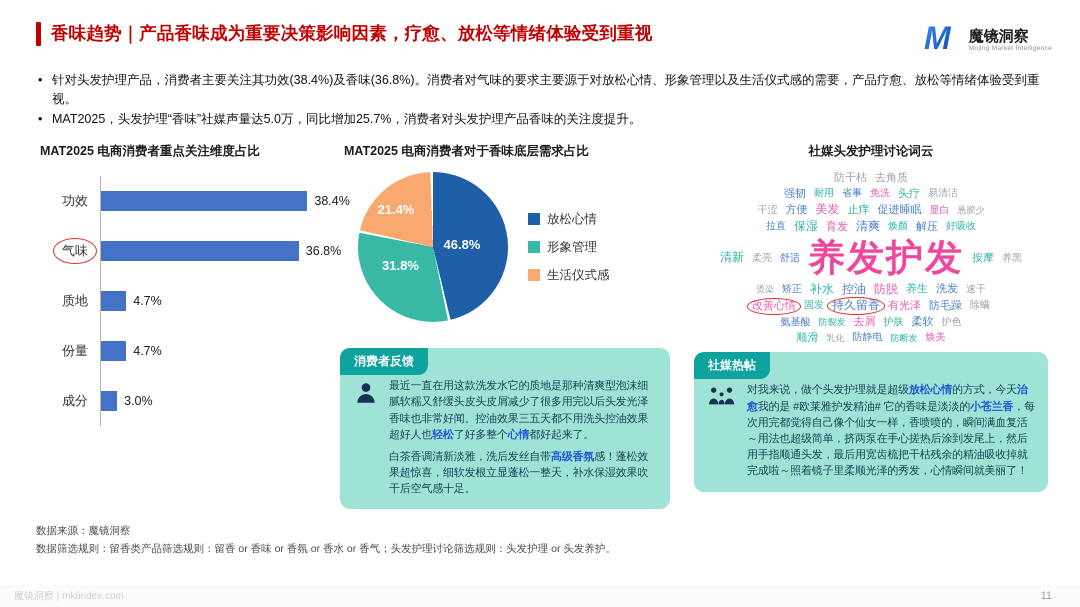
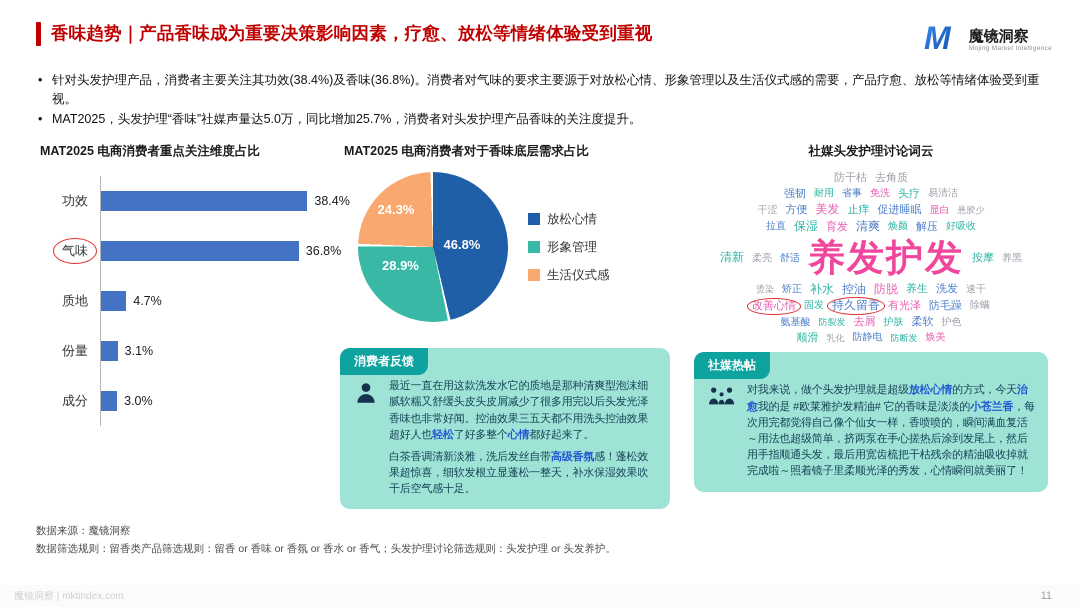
MAT2025 电商消费者重点关注维度占比/份量: 4.7% -> 3.1%
MAT2025 电商消费者对于香味底层需求占比/形象管理: 31.8% -> 28.9%
MAT2025 电商消费者对于香味底层需求占比/生活仪式感: 21.4% -> 24.3%
